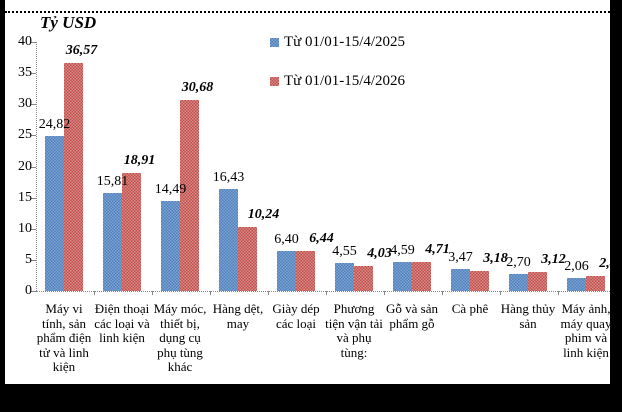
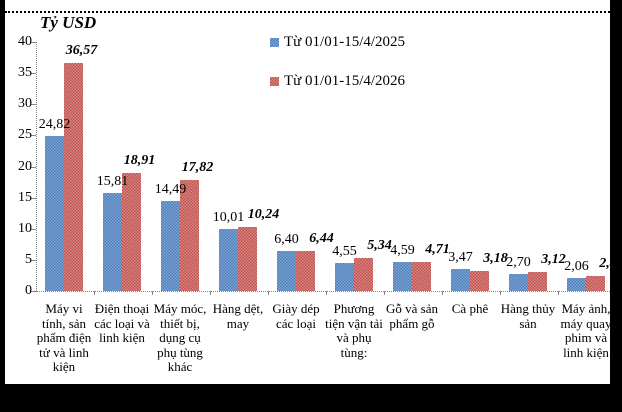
Từ 01/01-15/4/2026/Máy móc, thiết bị, dụng cụ phụ tùng khác: 30,68 -> 17,82
Từ 01/01-15/4/2025/Hàng dệt, may: 16,43 -> 10,01
Từ 01/01-15/4/2026/Phương tiện vận tải và phụ tùng:: 4,03 -> 5,34
